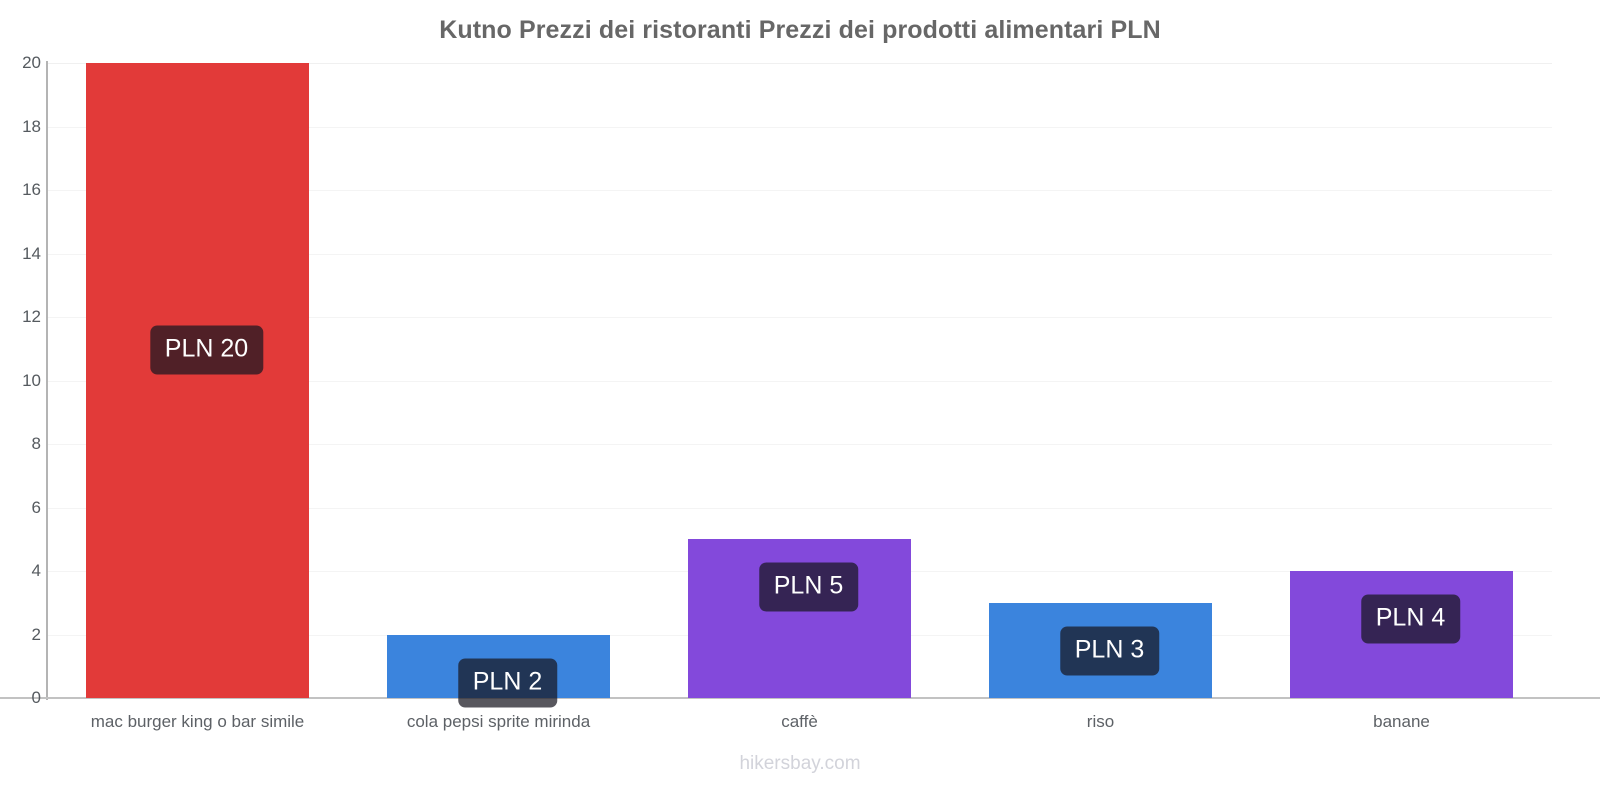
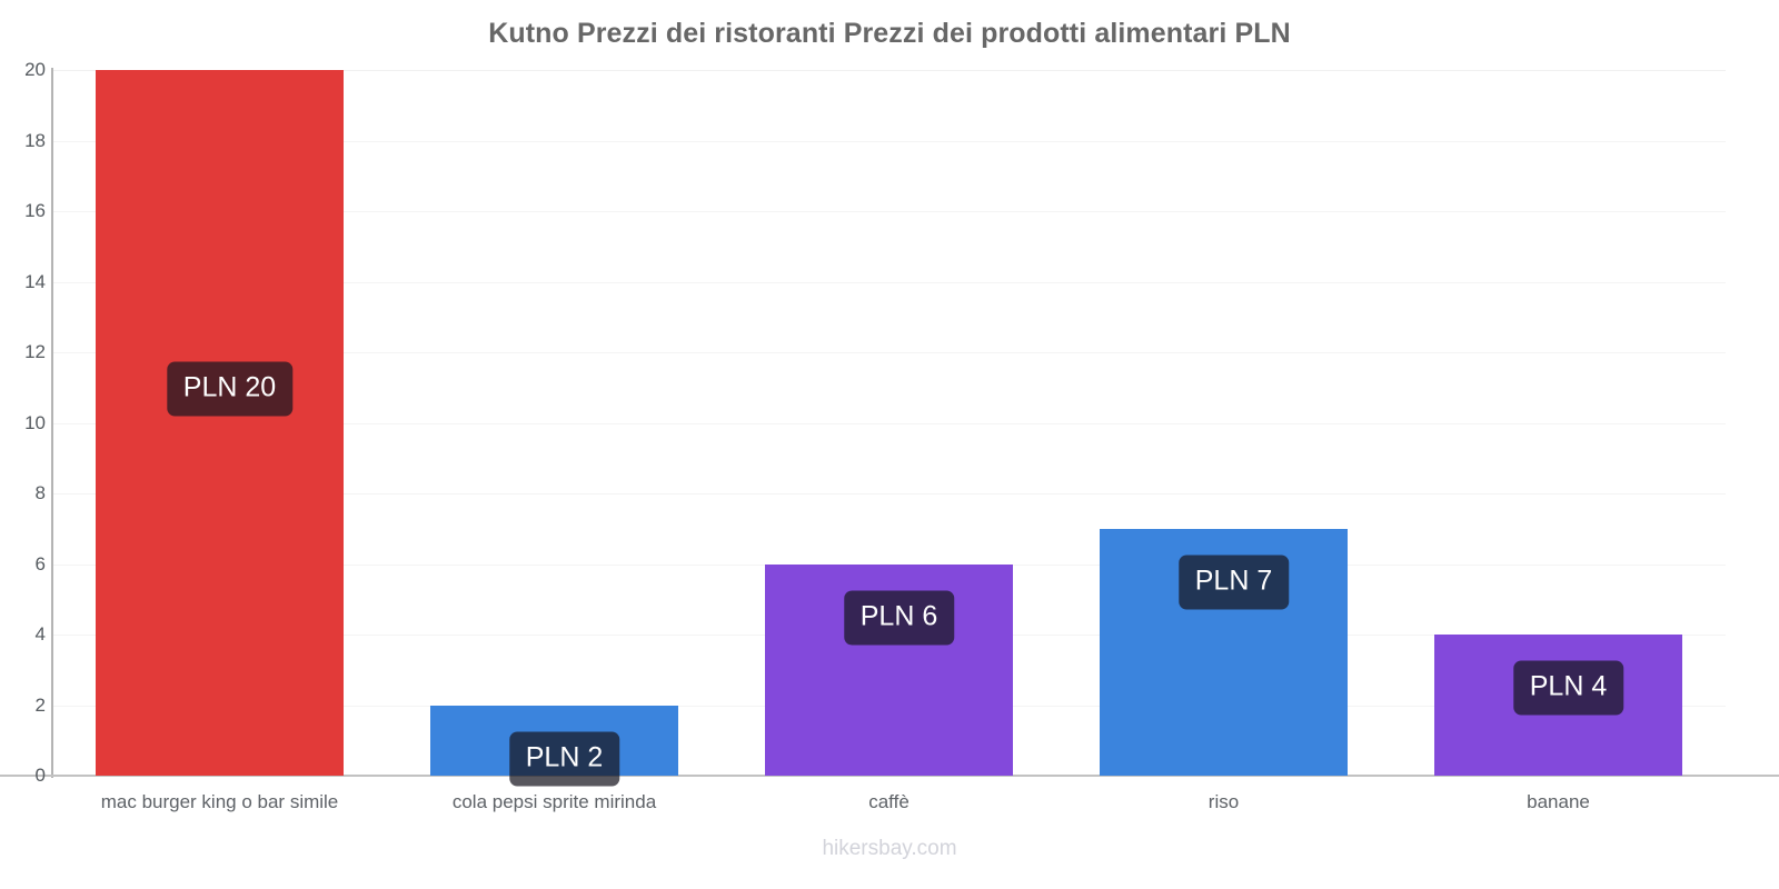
caffè: 5 -> 6
riso: 3 -> 7
